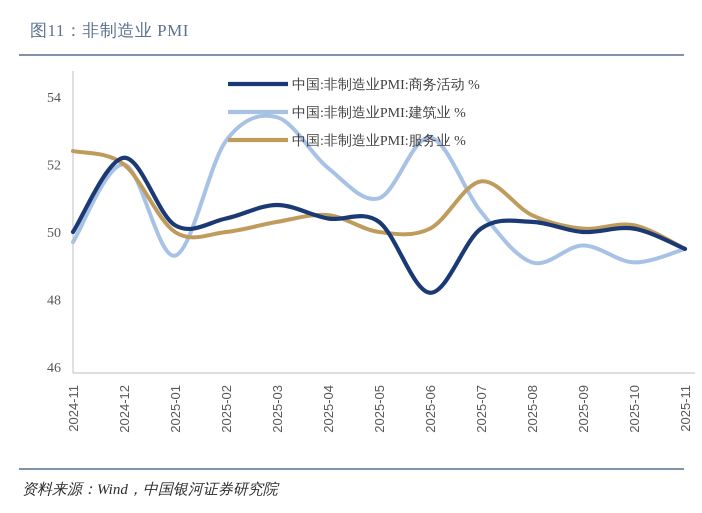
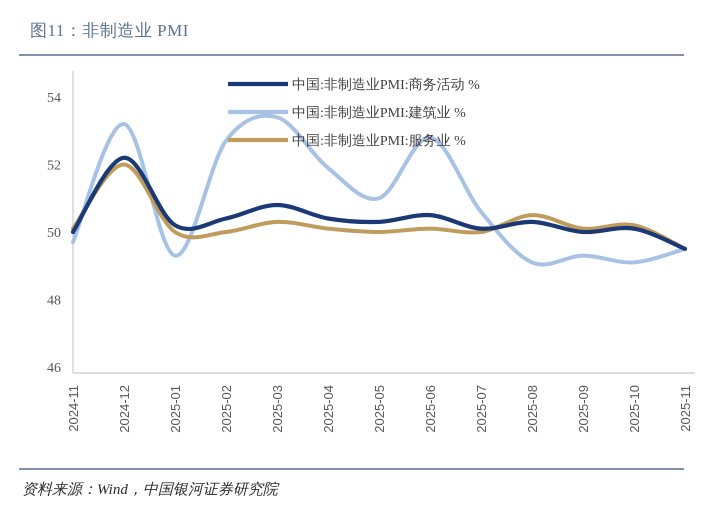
中国:非制造业PMI:服务业 %/2024-11: 52.4 -> 50.1
中国:非制造业PMI:建筑业 %/2024-12: 52.0 -> 53.2
中国:非制造业PMI:服务业 %/2025-04: 50.5 -> 50.1
中国:非制造业PMI:商务活动 %/2025-06: 48.2 -> 50.5
中国:非制造业PMI:服务业 %/2025-07: 51.5 -> 50.0
中国:非制造业PMI:建筑业 %/2025-09: 49.6 -> 49.3
